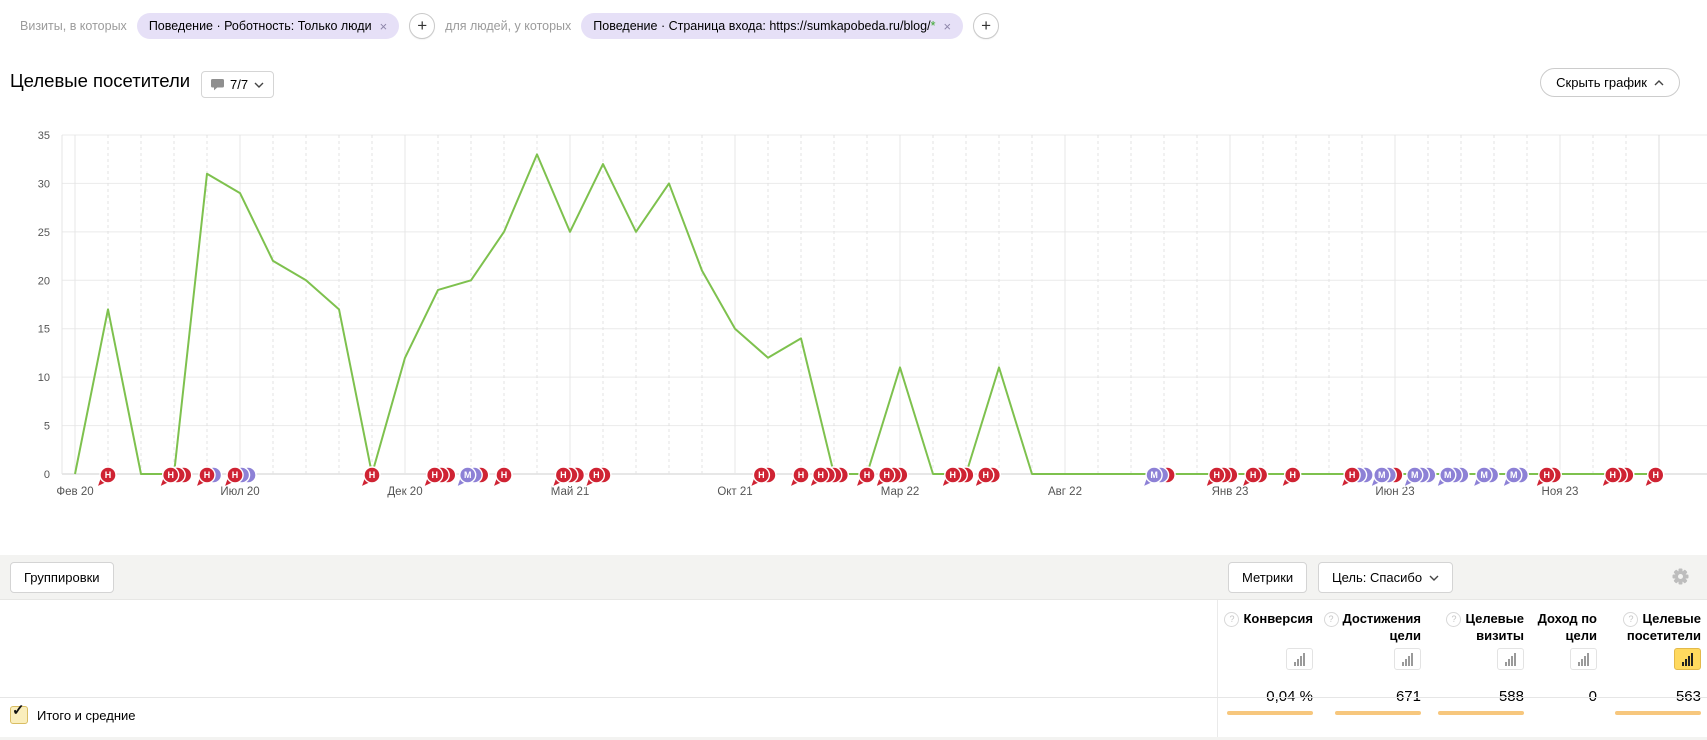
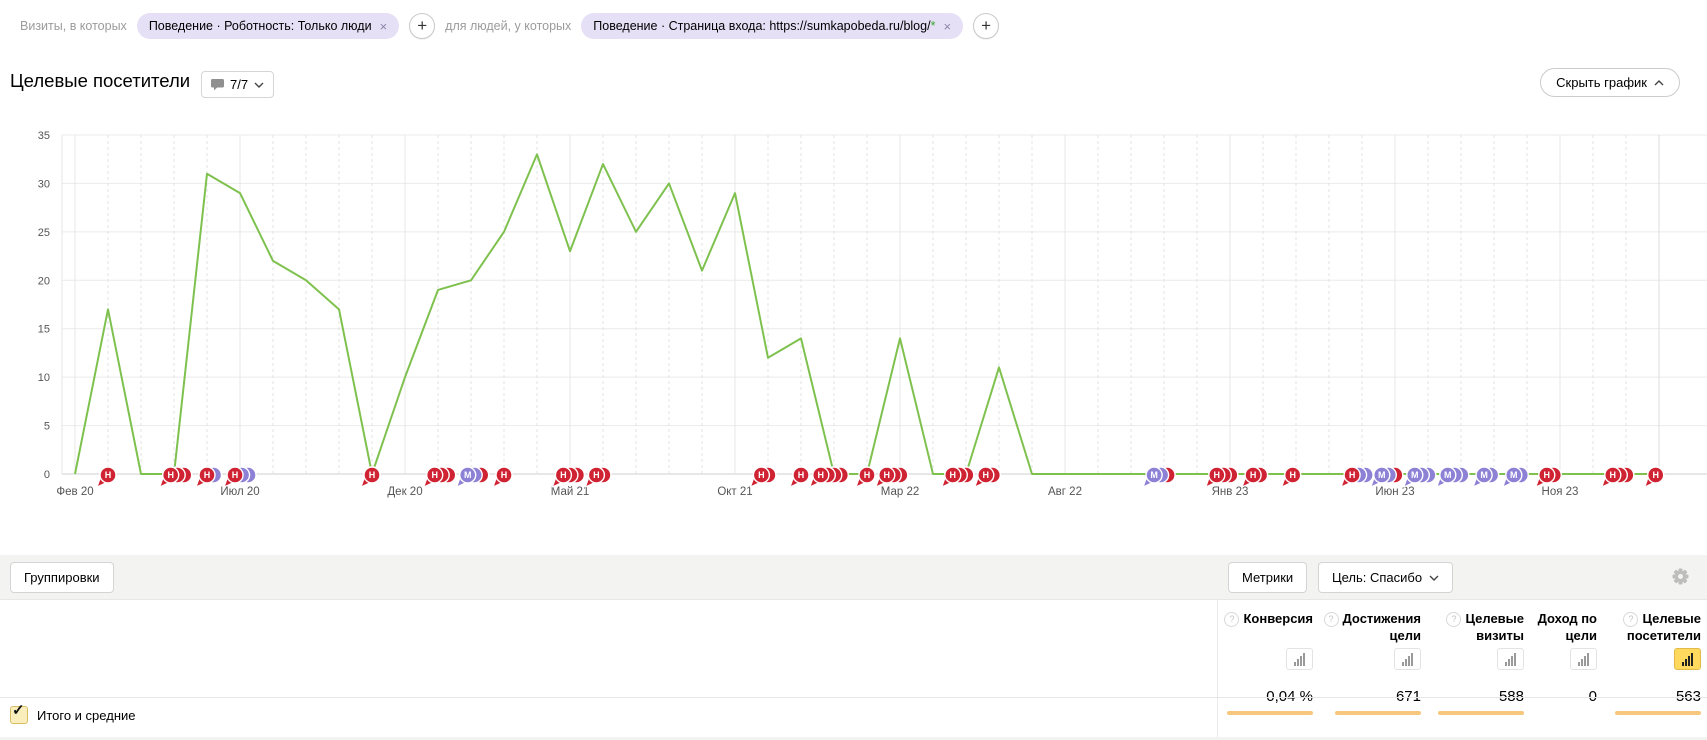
Дек 20: 12 -> 10
Май 21: 25 -> 23
Окт 21: 15 -> 29
Мар 22: 11 -> 14
